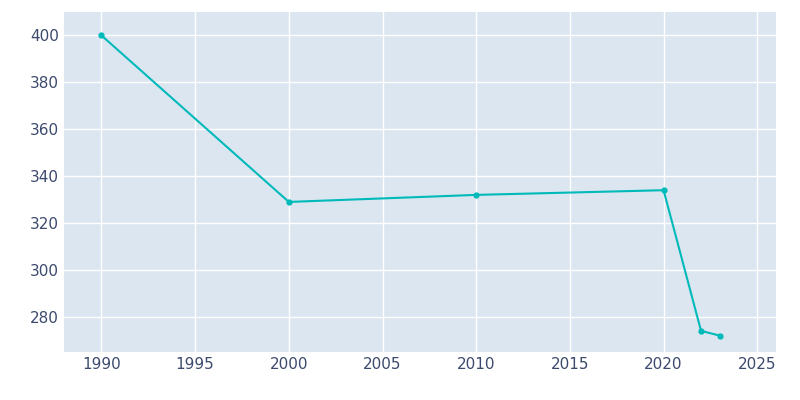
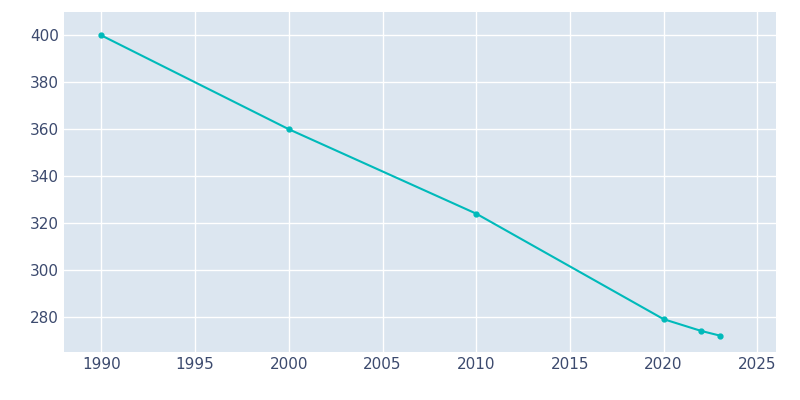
2000: 329 -> 360
2010: 332 -> 324
2020: 334 -> 279
